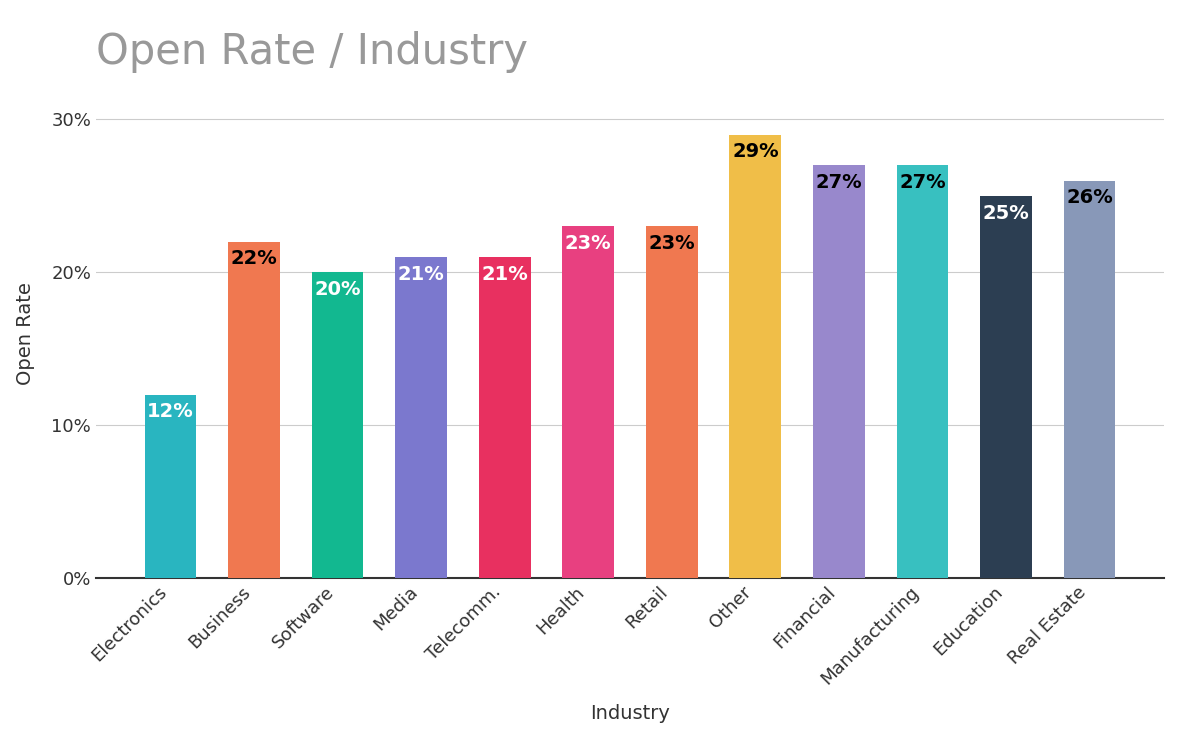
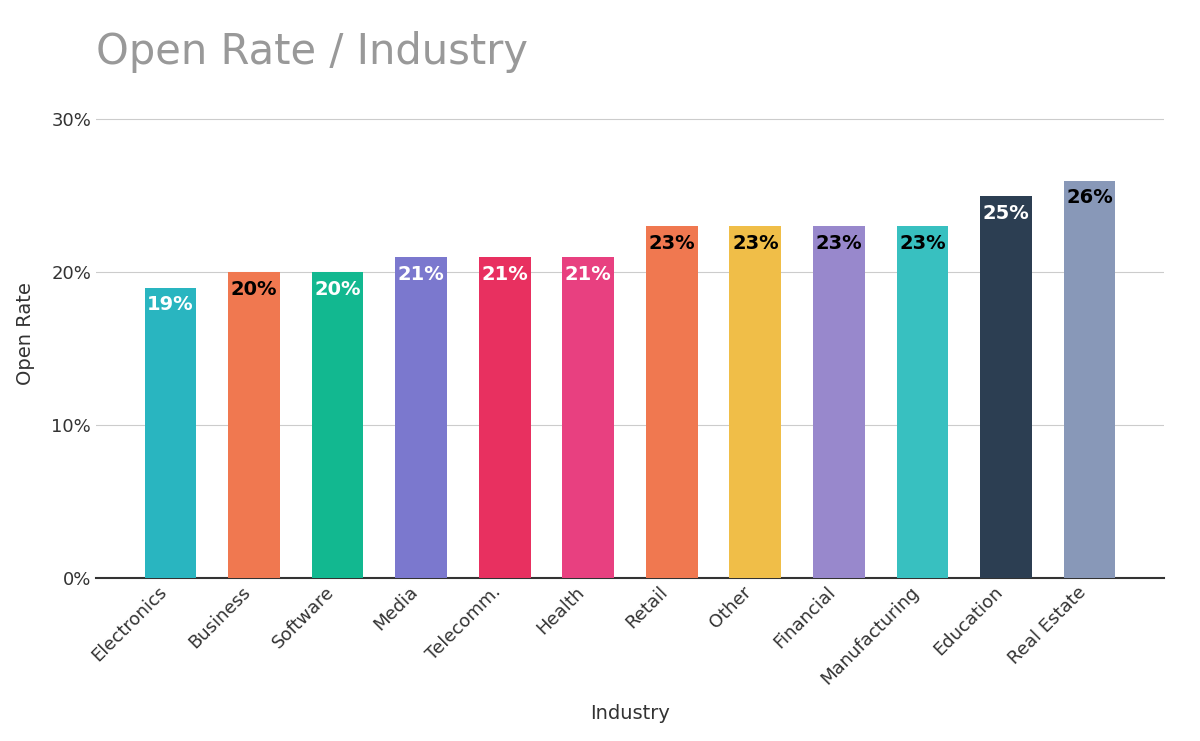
Electronics: 12% -> 19%
Business: 22% -> 20%
Health: 23% -> 21%
Other: 29% -> 23%
Financial: 27% -> 23%
Manufacturing: 27% -> 23%
